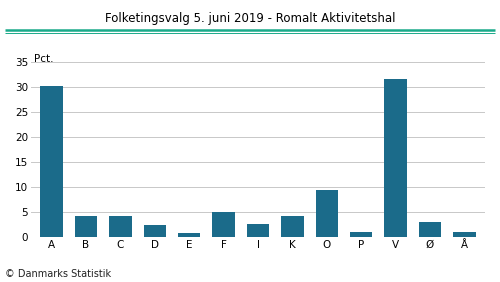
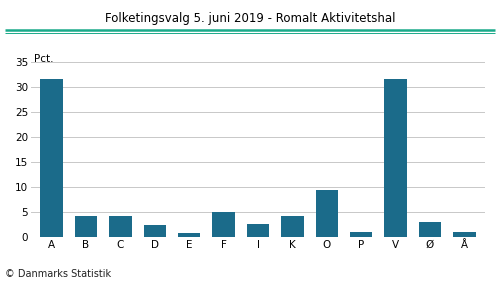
A: 30.2 -> 31.5
